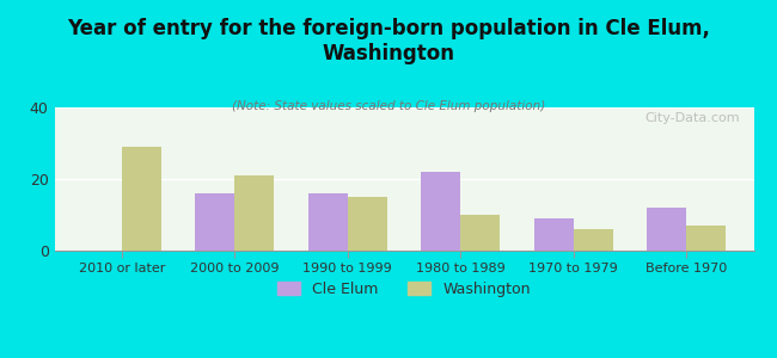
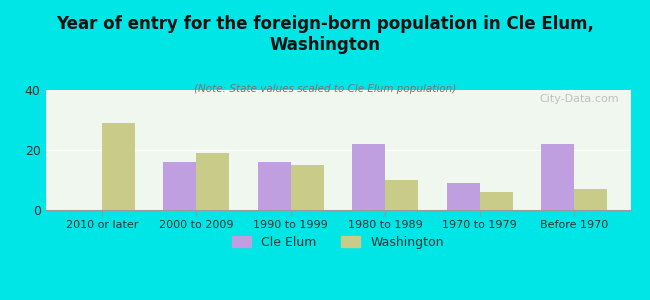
Washington/2000 to 2009: 21 -> 19
Cle Elum/Before 1970: 12 -> 22
